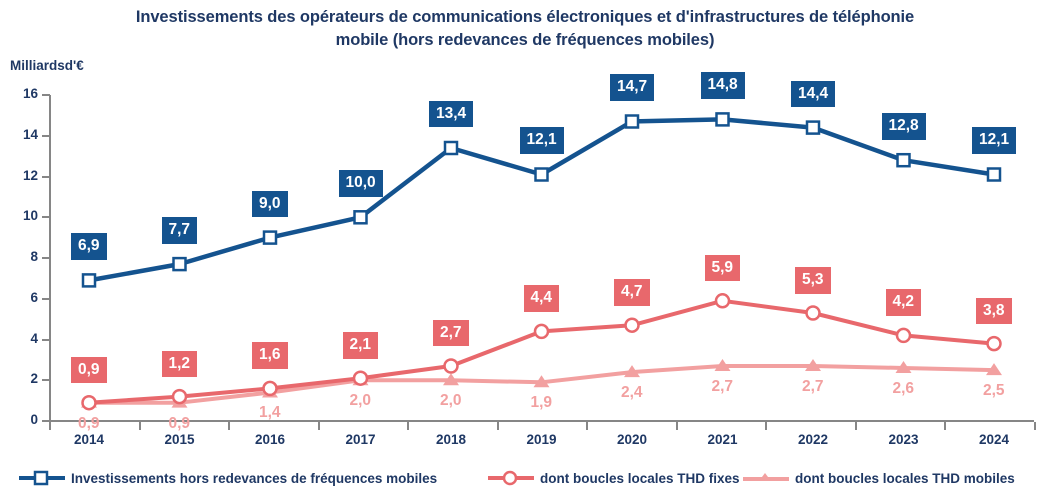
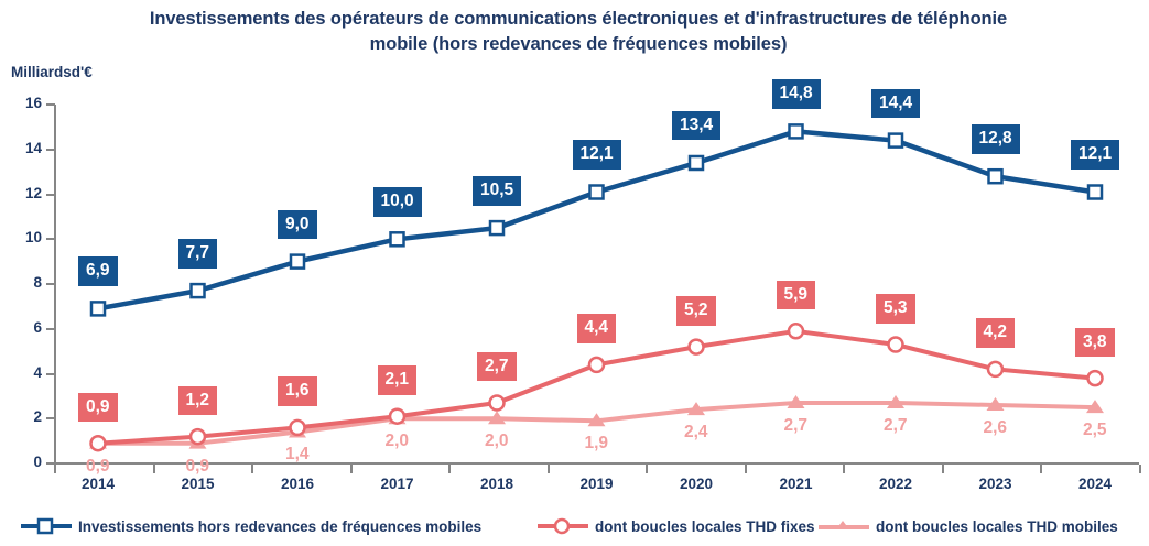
Investissements hors redevances de fréquences mobiles/2018: 13,4 -> 10,5
Investissements hors redevances de fréquences mobiles/2020: 14,7 -> 13,4
dont boucles locales THD fixes/2020: 4,7 -> 5,2
